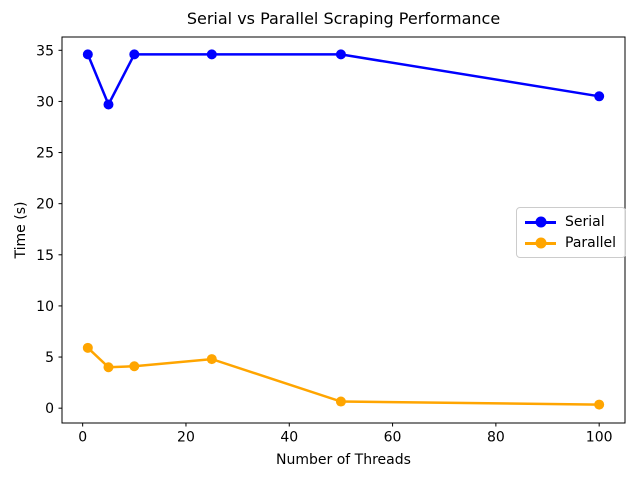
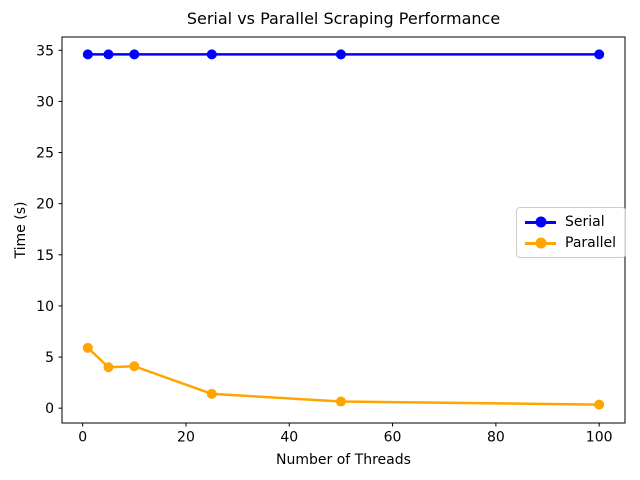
Serial/5: 29.7 -> 34.6
Parallel/25: 4.8 -> 1.4
Serial/100: 30.5 -> 34.6
